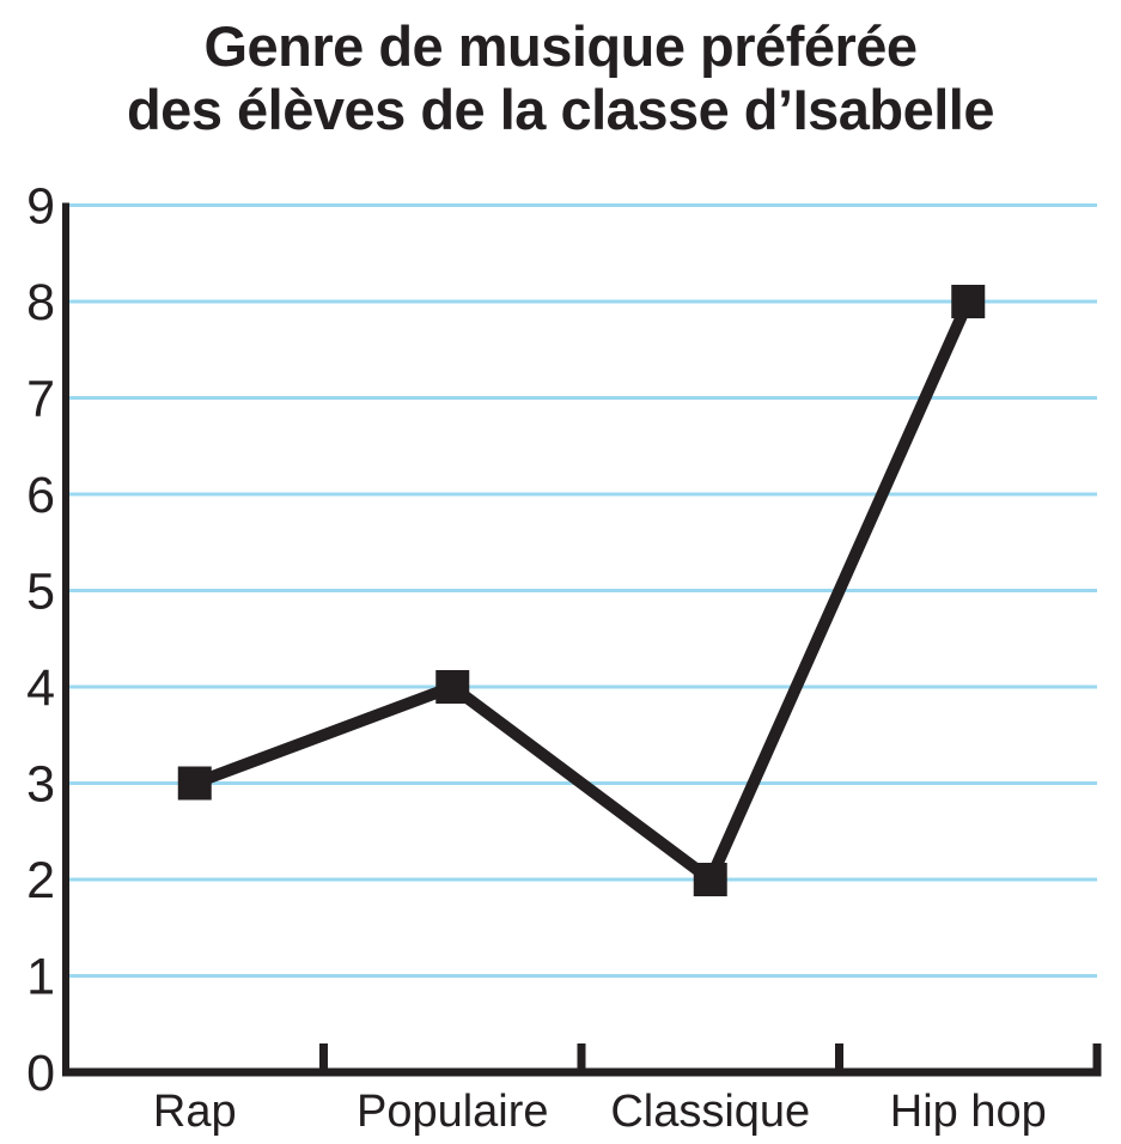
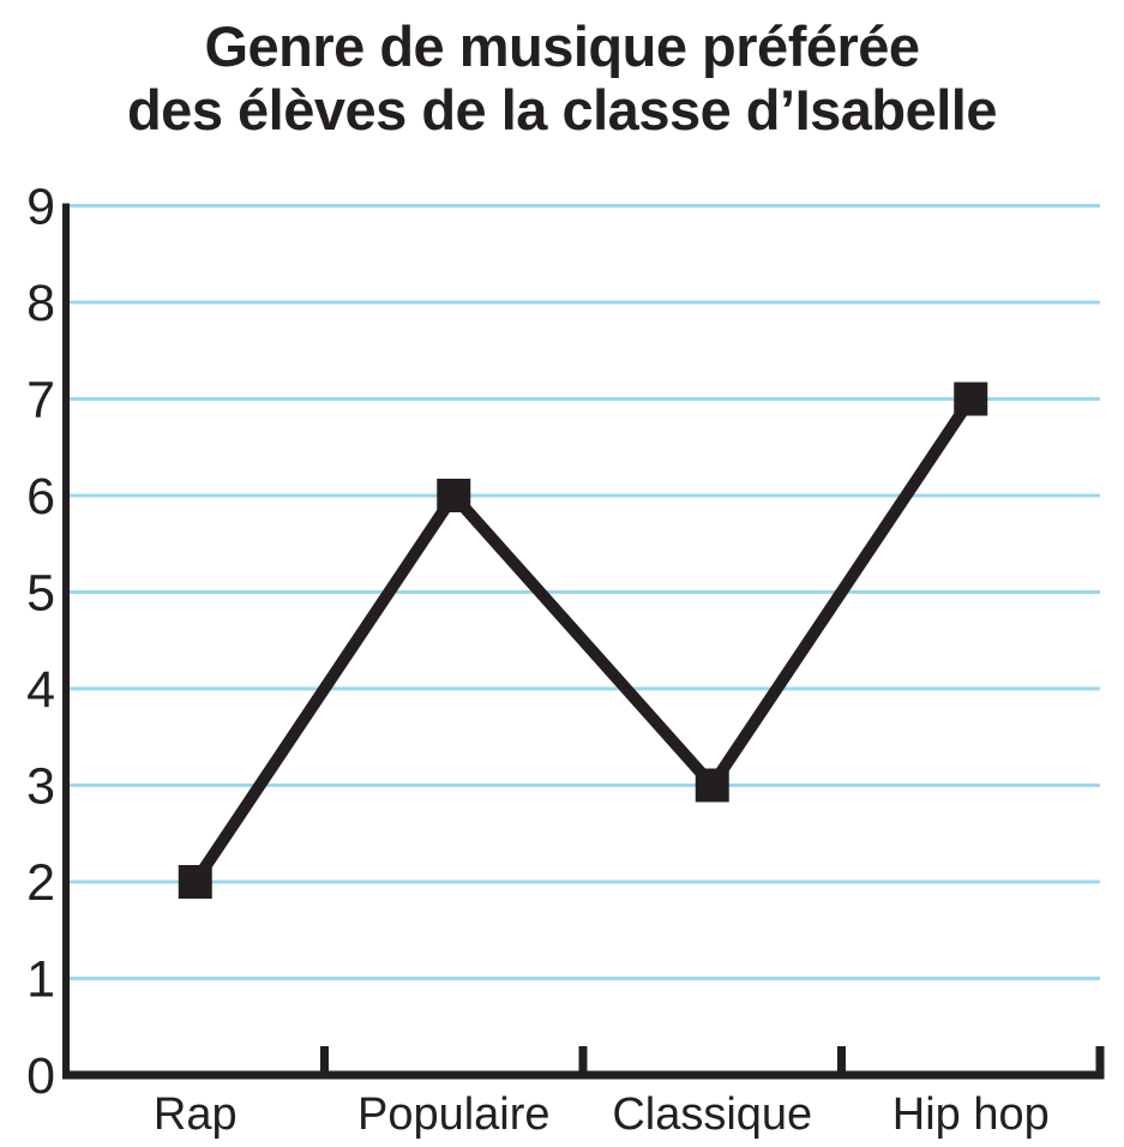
Rap: 3 -> 2
Populaire: 4 -> 6
Classique: 2 -> 3
Hip hop: 8 -> 7
